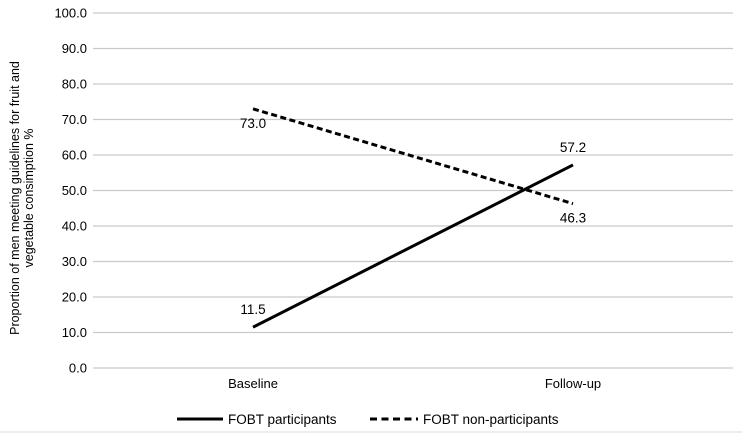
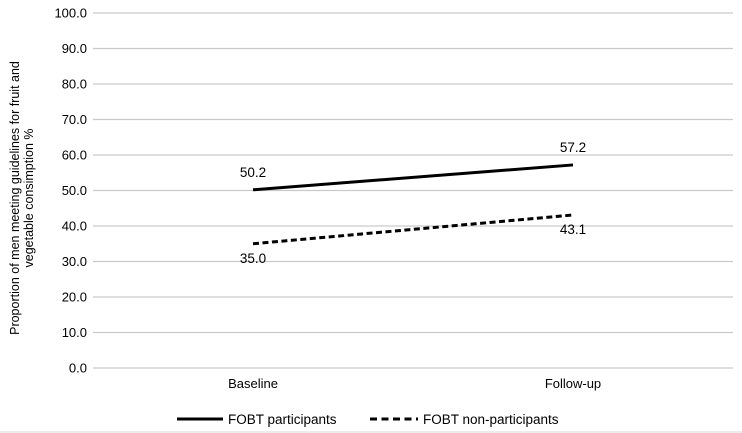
FOBT participants/Baseline: 11.5 -> 50.2
FOBT non-participants/Baseline: 73.0 -> 35.0
FOBT non-participants/Follow-up: 46.3 -> 43.1
